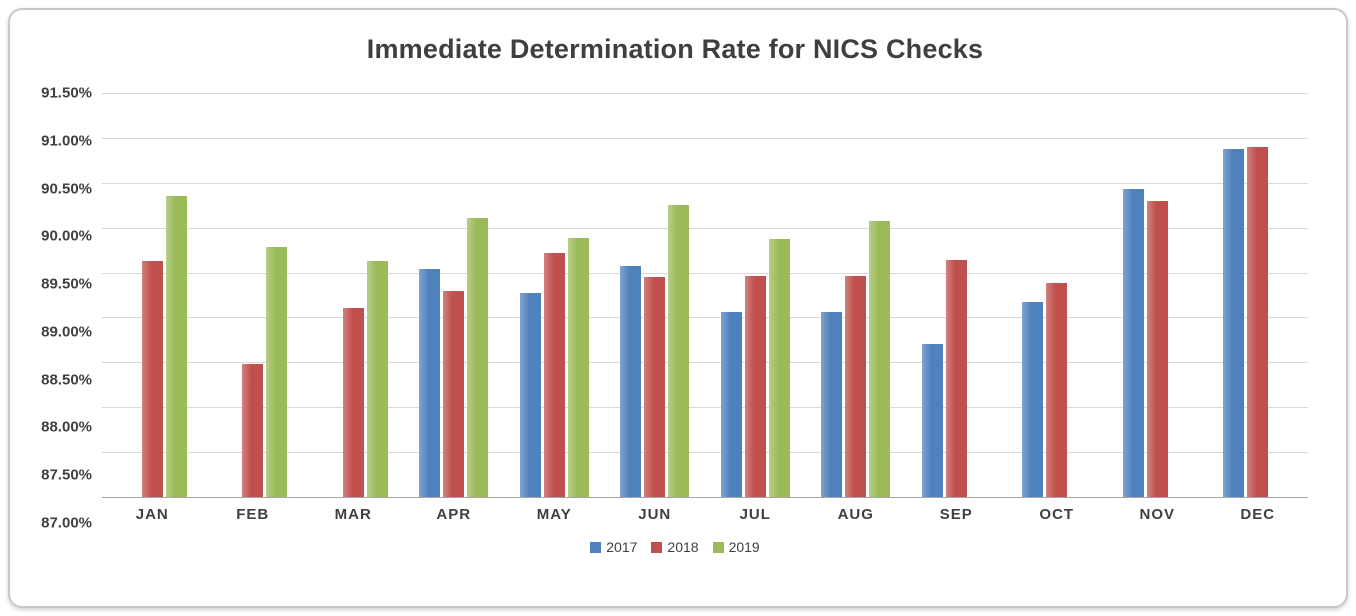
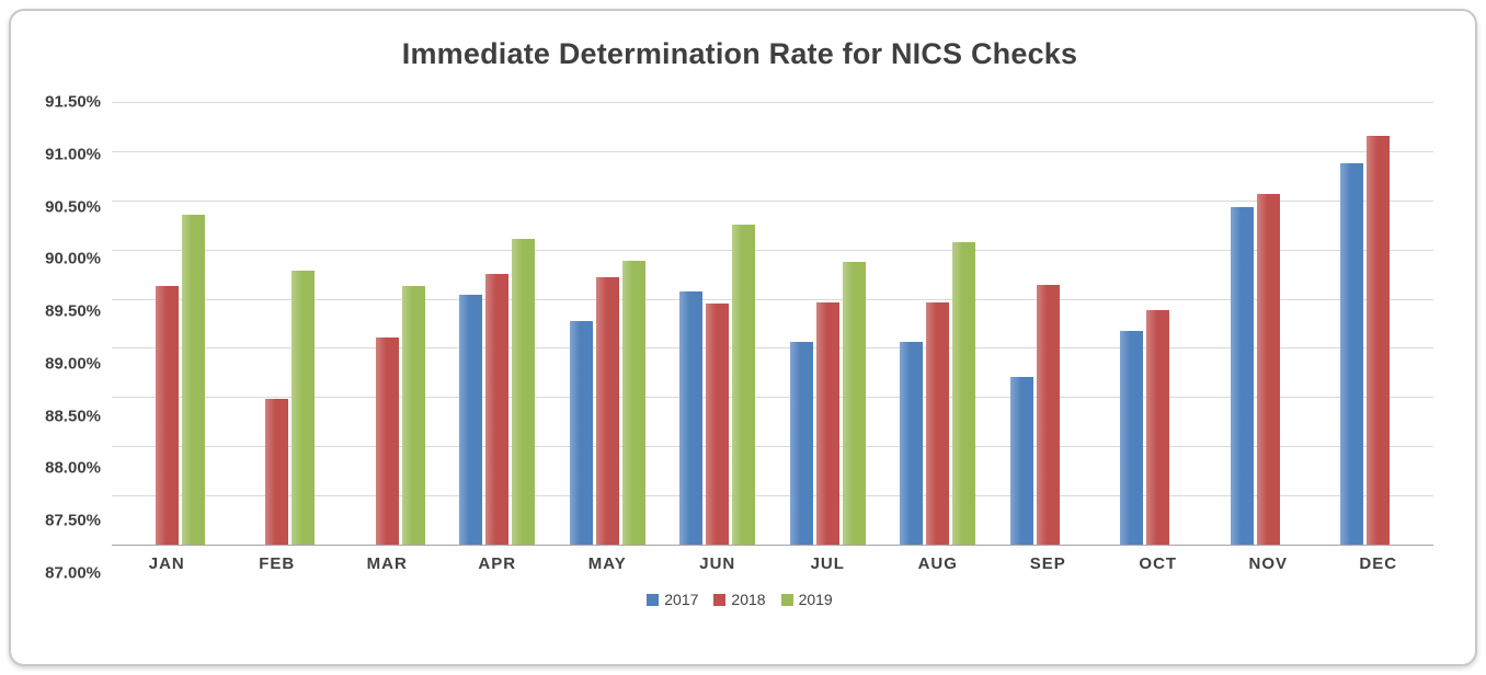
2018/APR: 89.3% -> 89.8%
2018/NOV: 90.3% -> 90.6%
2018/DEC: 90.9% -> 91.2%
